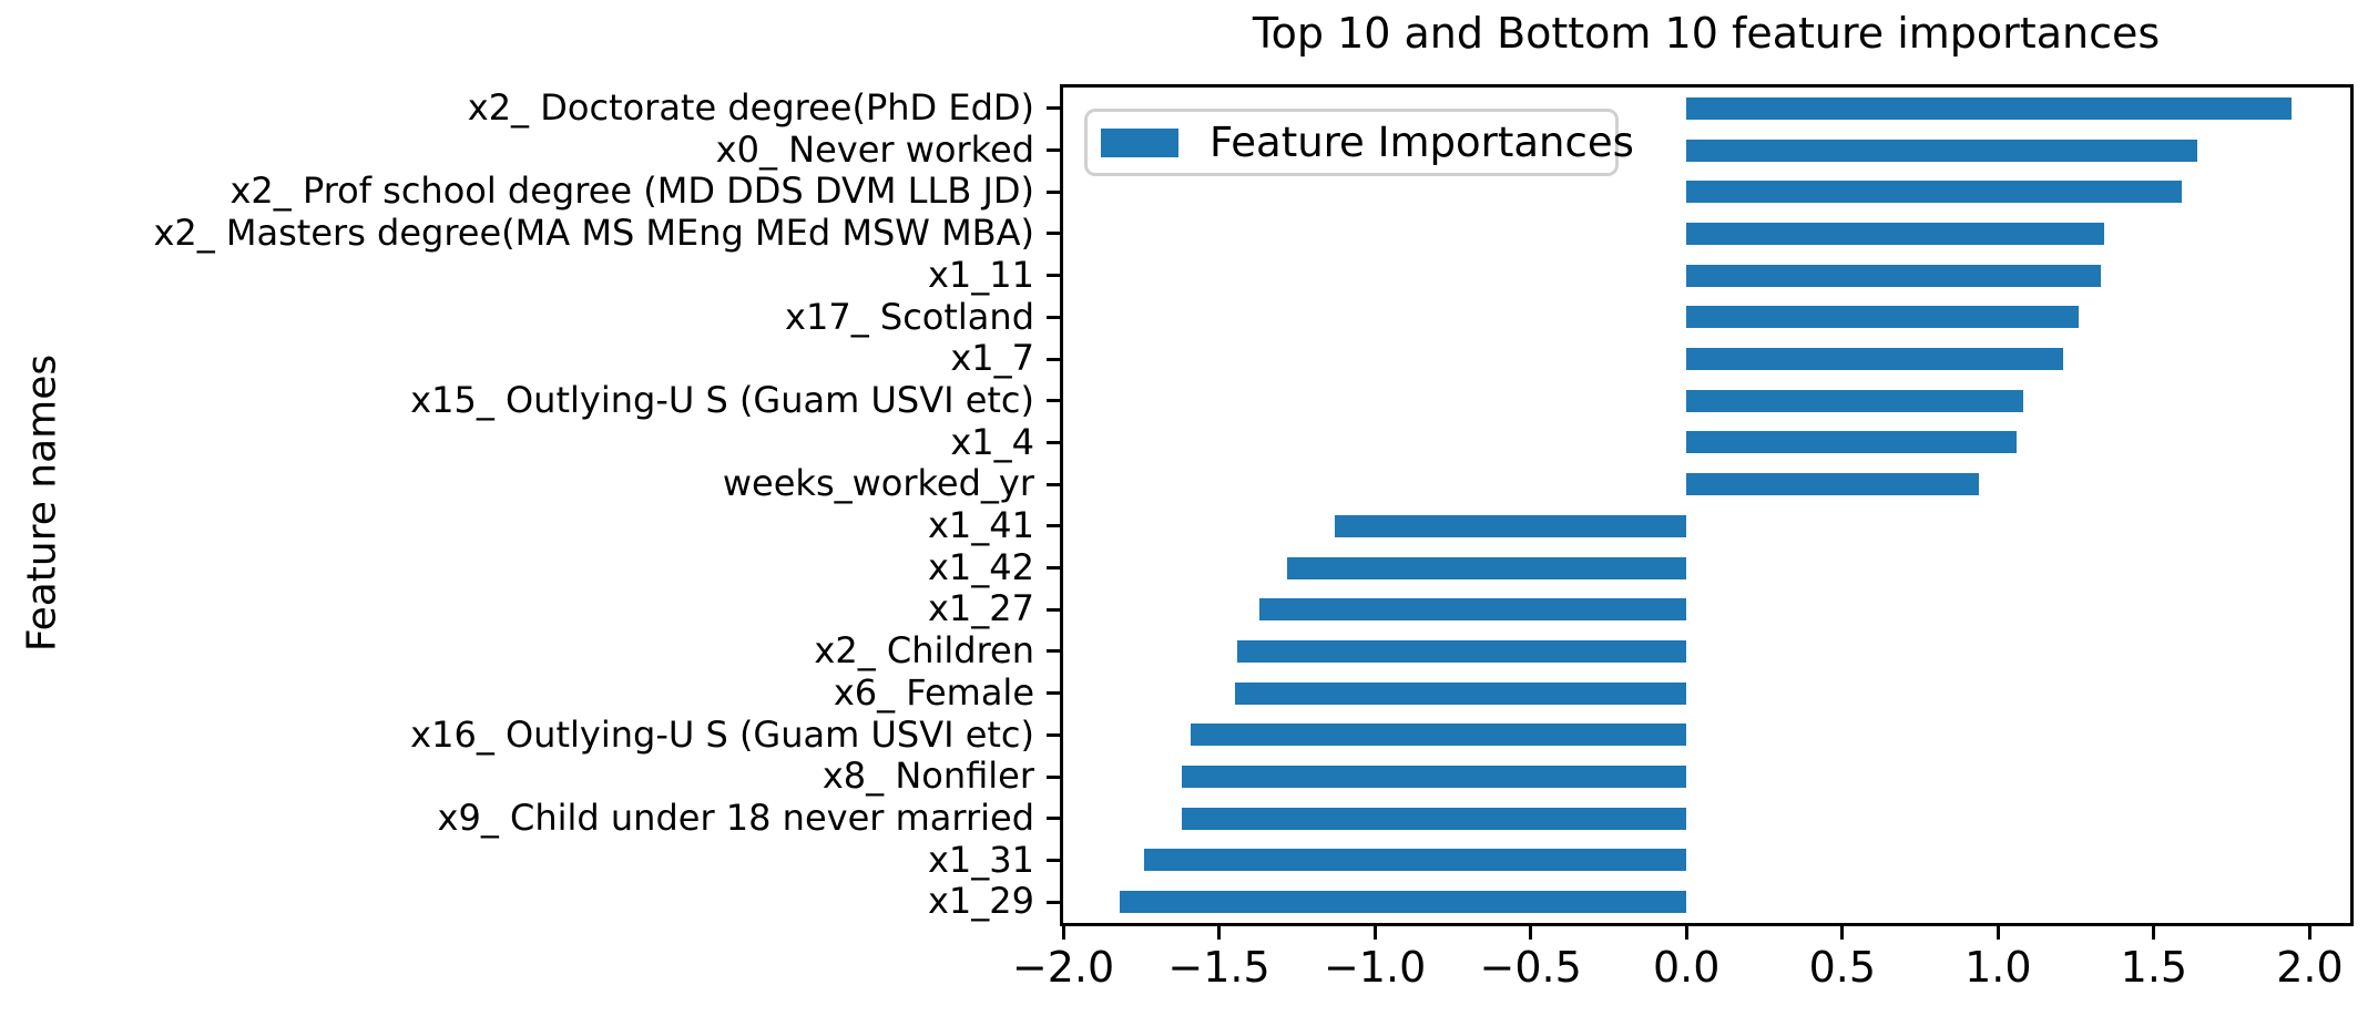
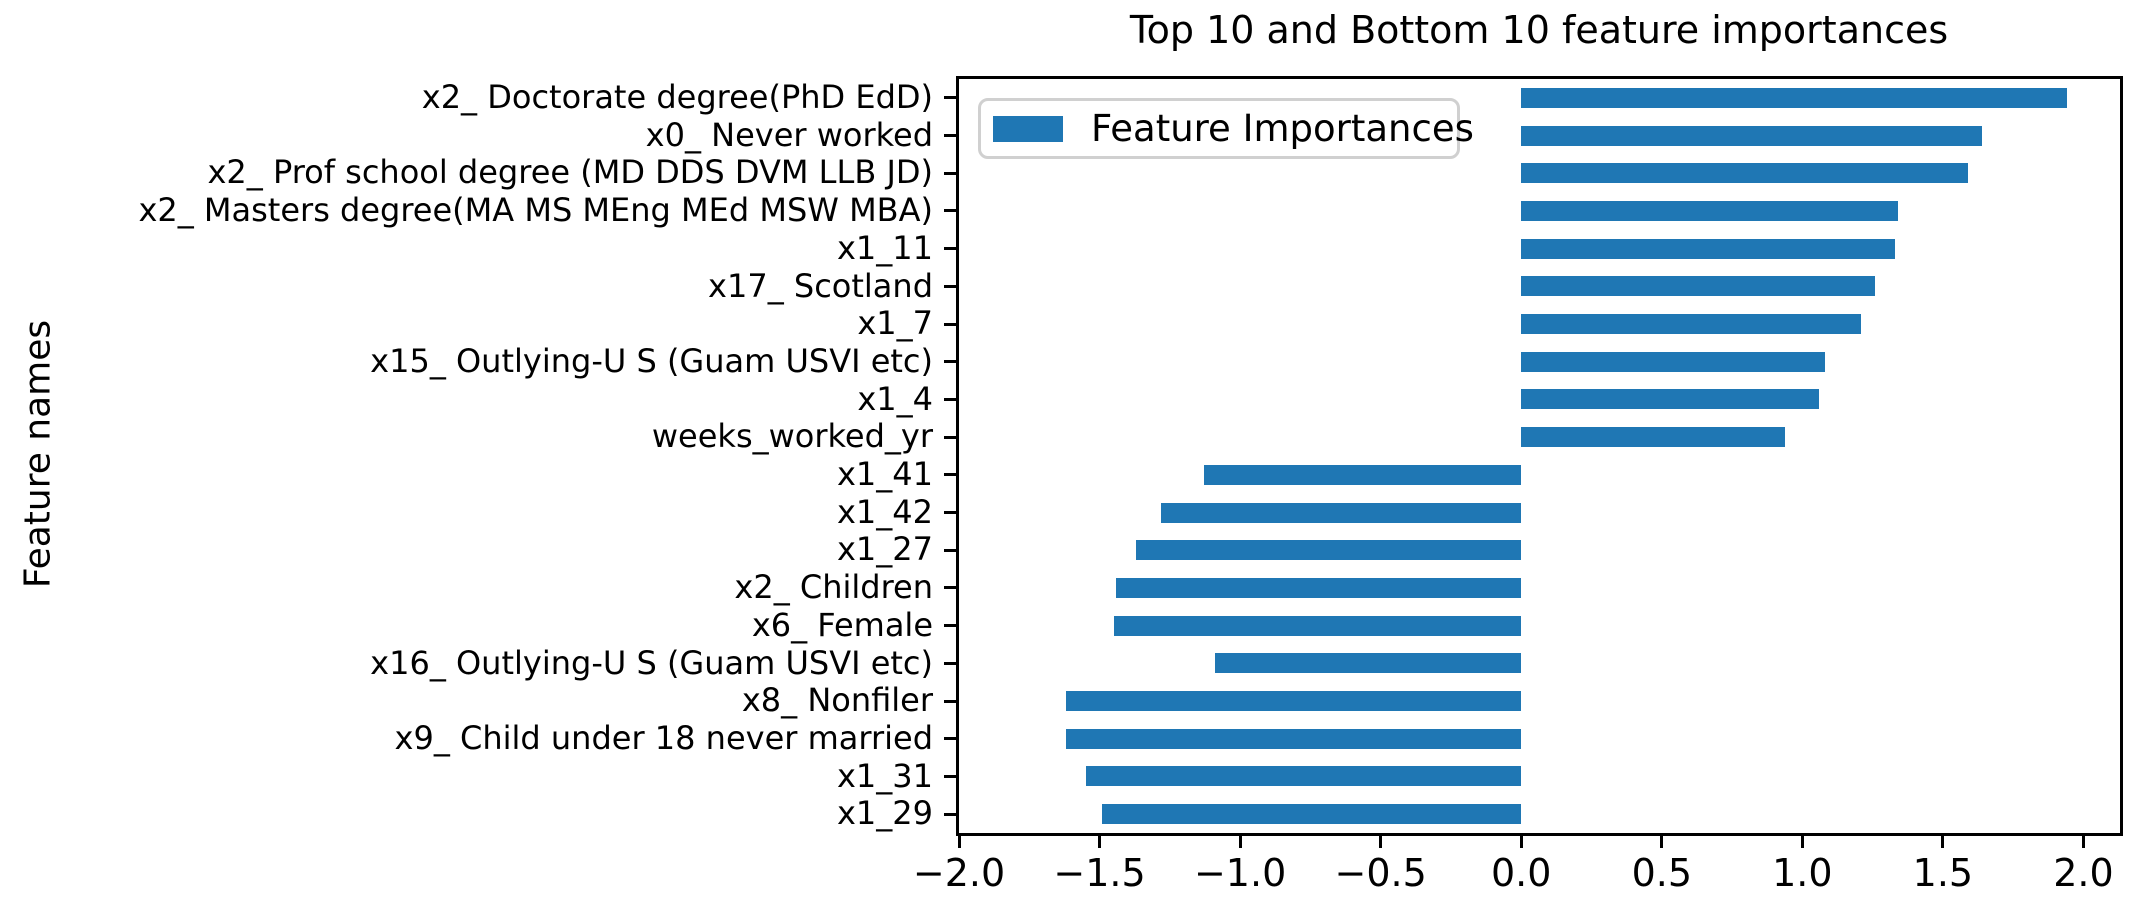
x16_ Outlying-U S (Guam USVI etc): -1.59 -> -1.09
x1_31: -1.74 -> -1.55
x1_29: -1.82 -> -1.49
